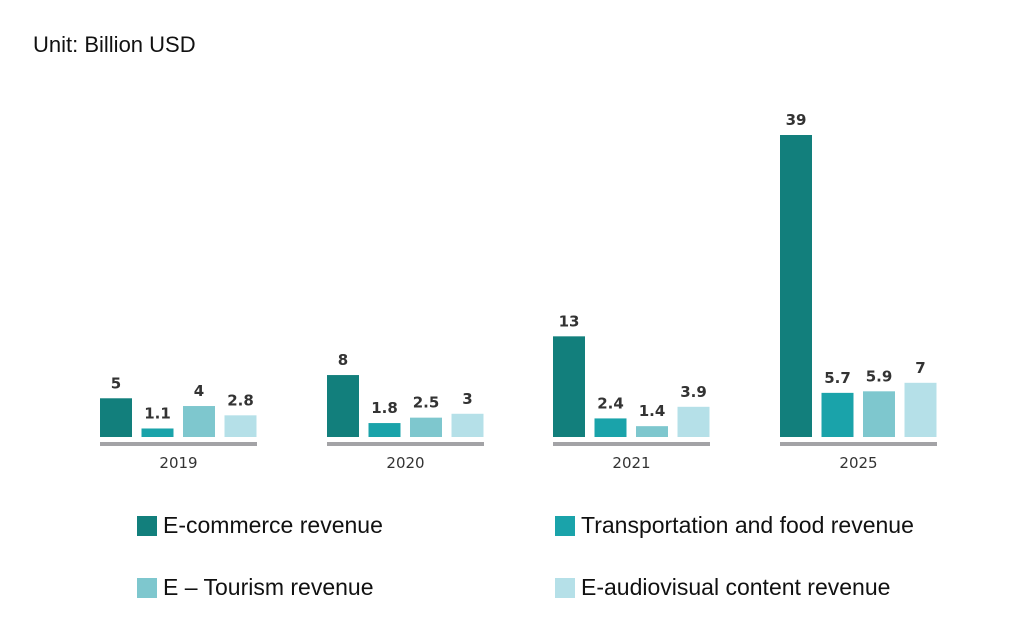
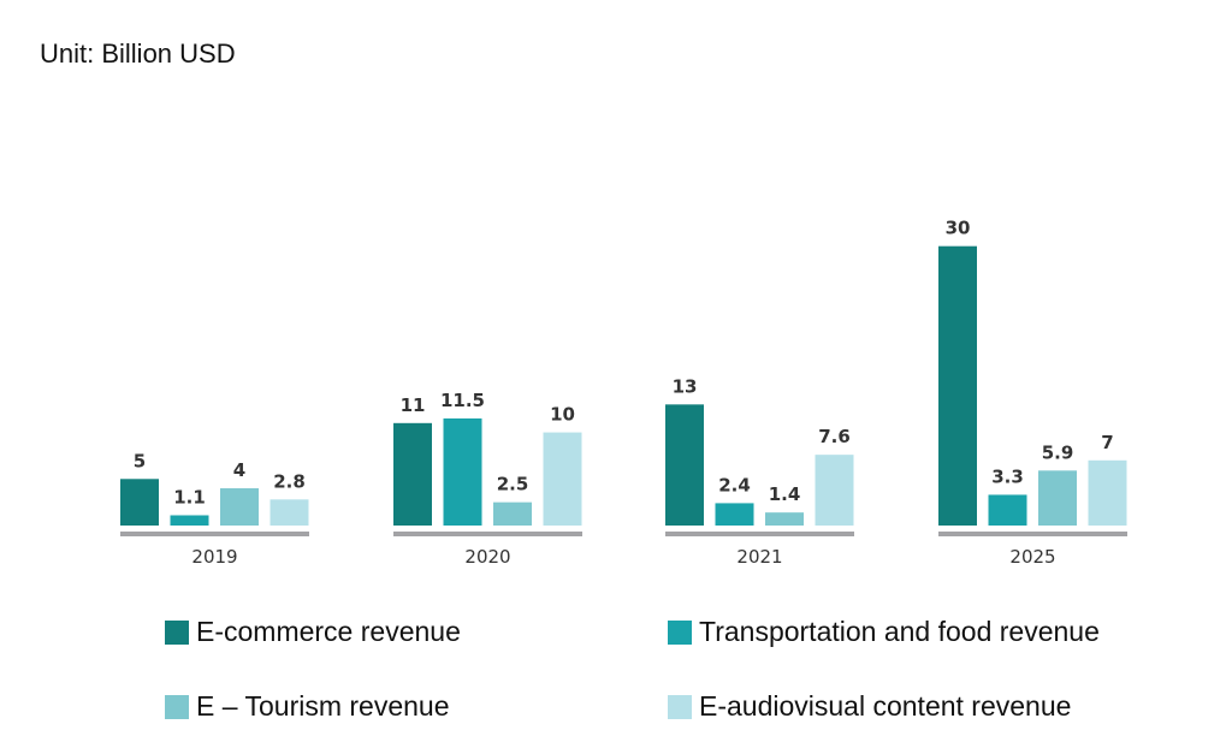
E-commerce revenue/2020: 8 -> 11
Transportation and food revenue/2020: 1.8 -> 11.5
E-audiovisual content revenue/2020: 3 -> 10
E-audiovisual content revenue/2021: 3.9 -> 7.6
E-commerce revenue/2025: 39 -> 30
Transportation and food revenue/2025: 5.7 -> 3.3
